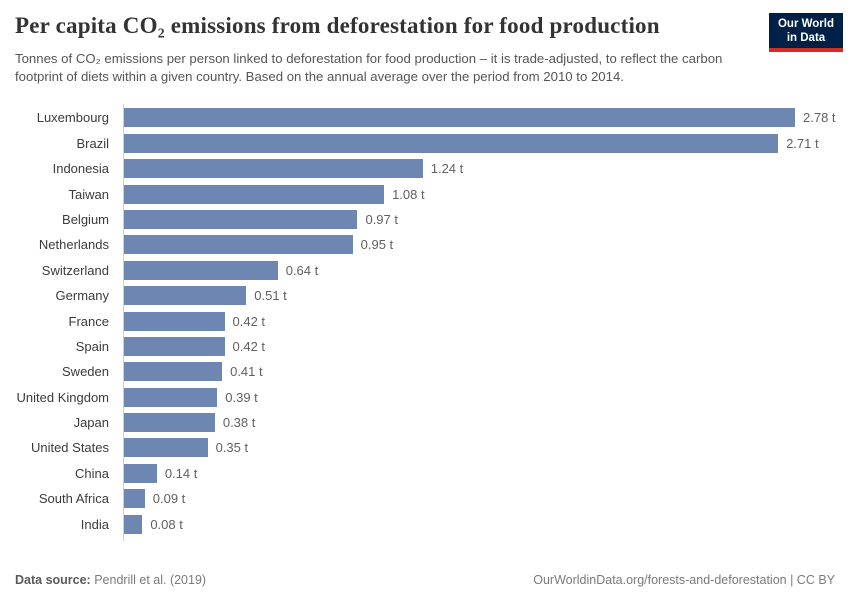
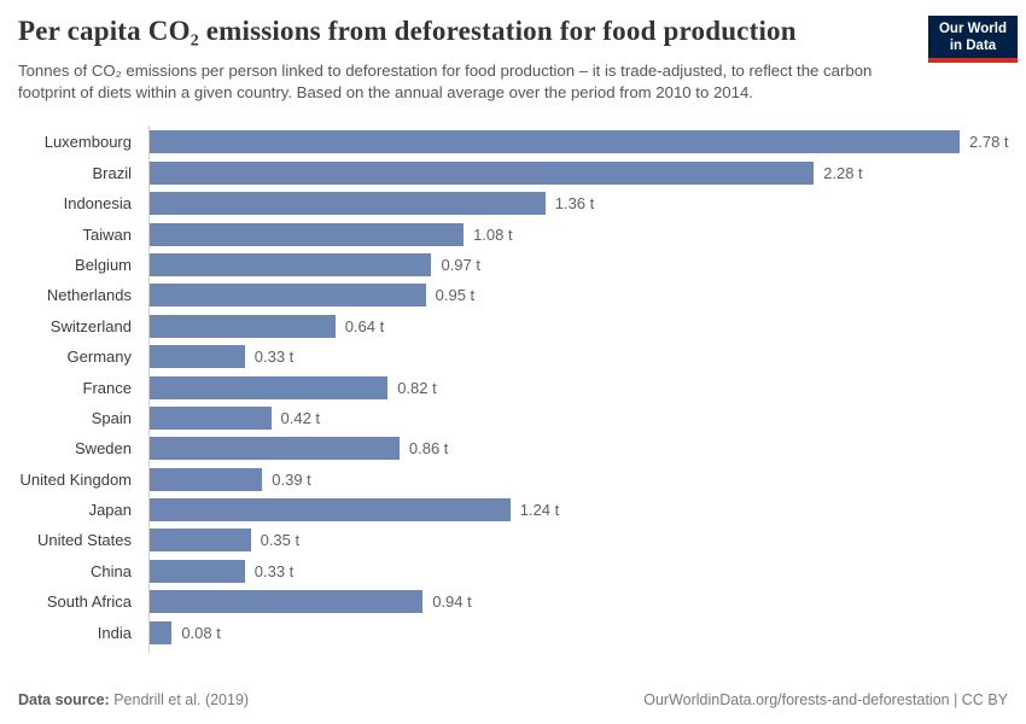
Brazil: 2.71 -> 2.28
Indonesia: 1.24 -> 1.36
Germany: 0.51 -> 0.33
France: 0.42 -> 0.82
Sweden: 0.41 -> 0.86
Japan: 0.38 -> 1.24
China: 0.14 -> 0.33
South Africa: 0.09 -> 0.94
